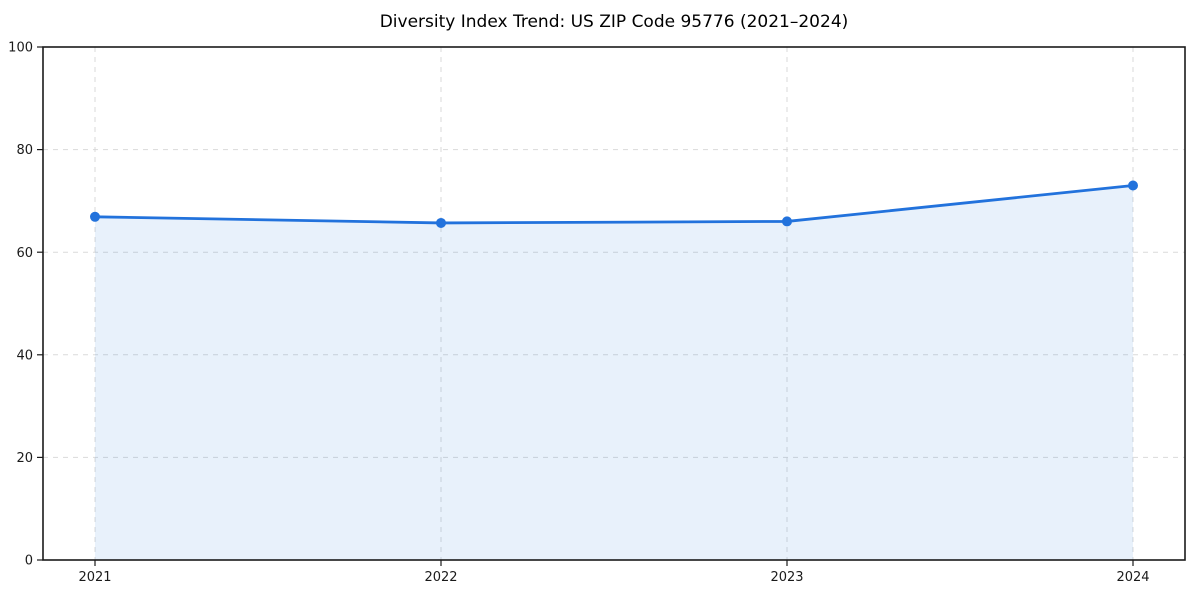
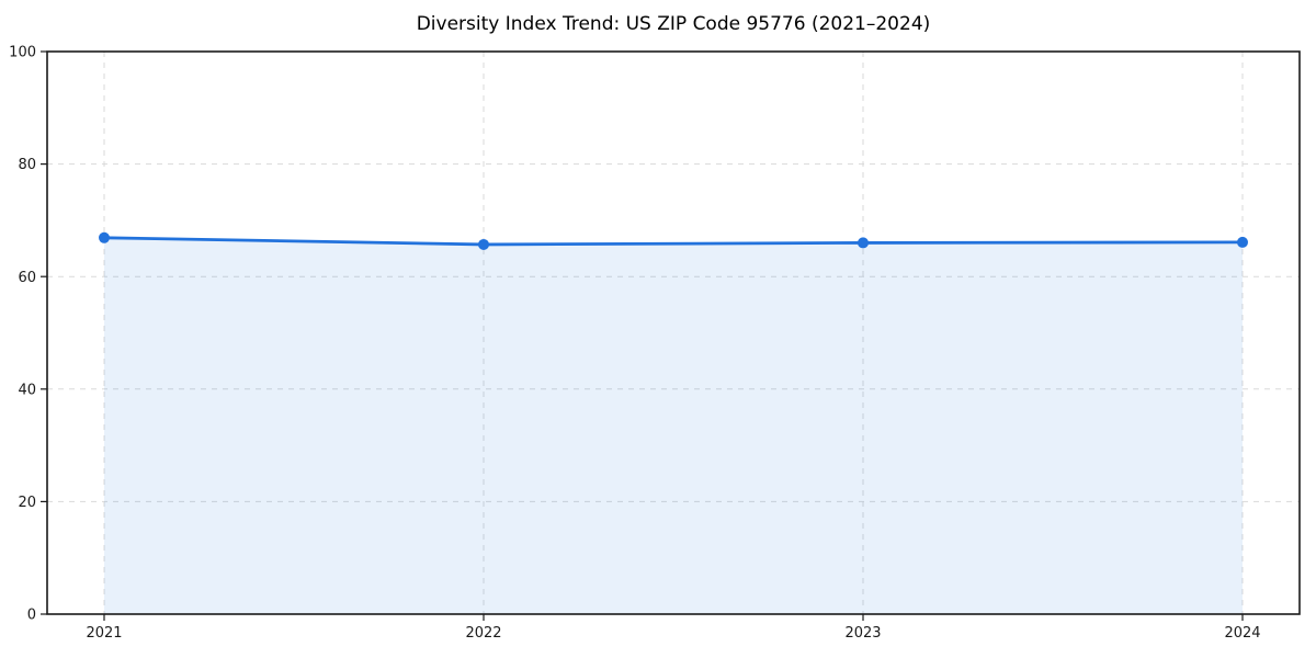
2024: 73 -> 66
